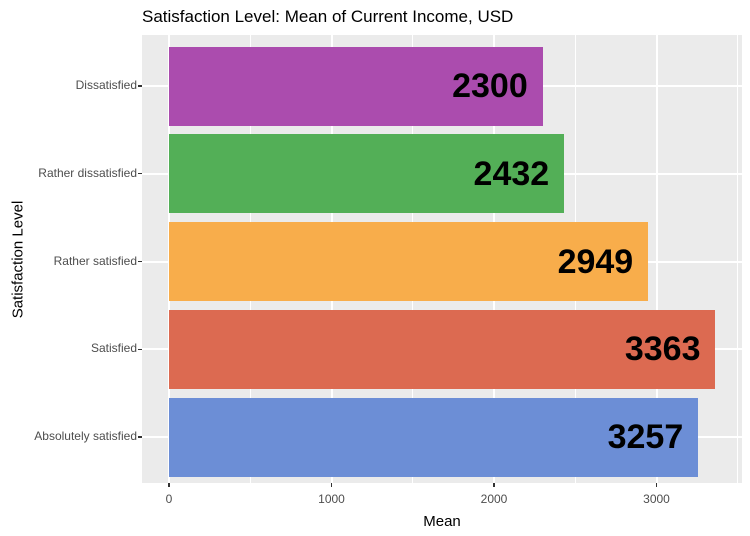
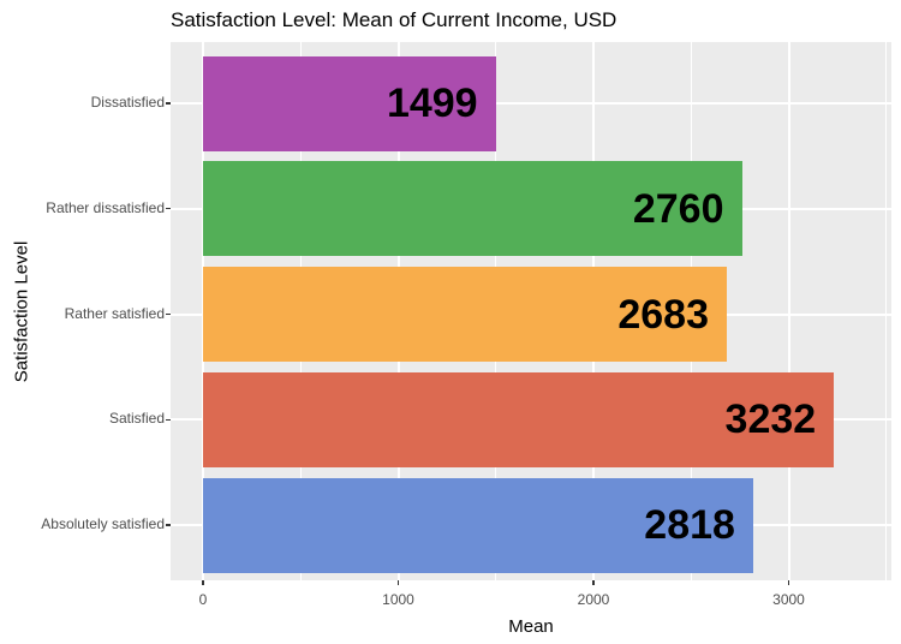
Dissatisfied: 2300 -> 1499
Rather dissatisfied: 2432 -> 2760
Rather satisfied: 2949 -> 2683
Satisfied: 3363 -> 3232
Absolutely satisfied: 3257 -> 2818
